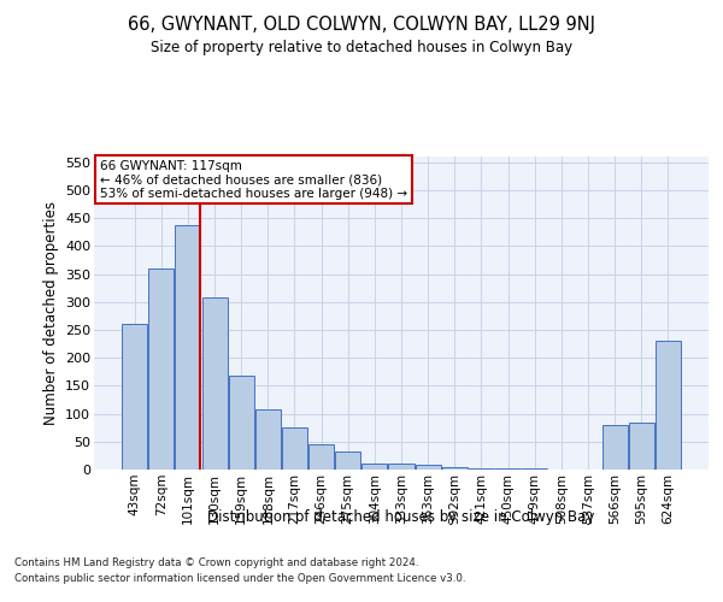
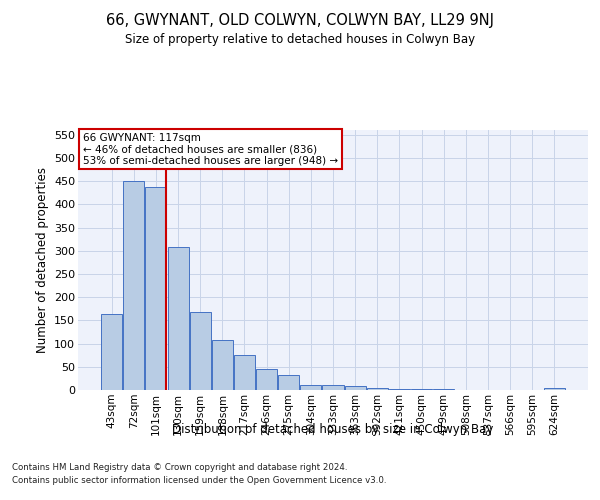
43sqm: 260 -> 163
72sqm: 360 -> 450
566sqm: 80 -> 1
595sqm: 85 -> 1
624sqm: 230 -> 5
